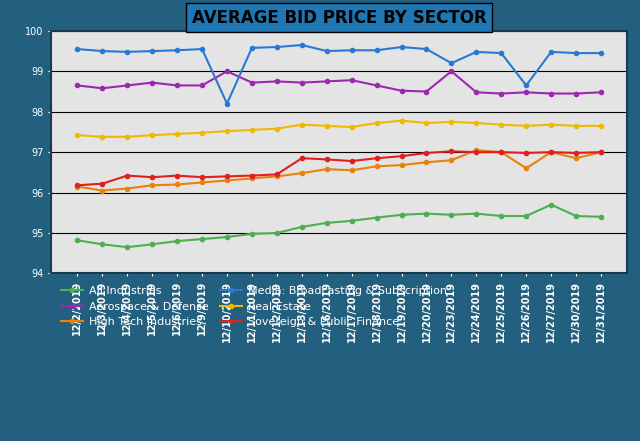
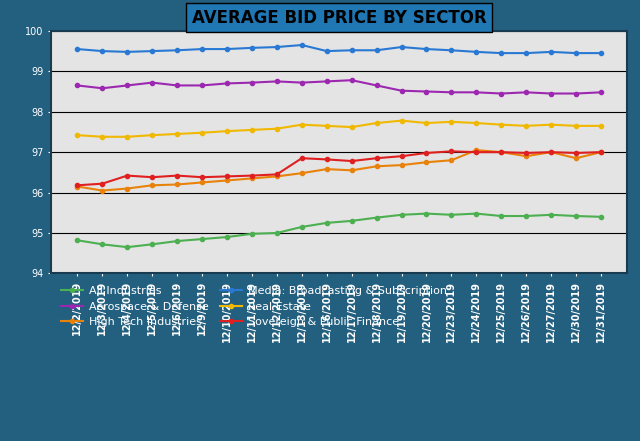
Aerospace & Defense/12/10/2019: 99.00 -> 98.70
Media: Broadcasting & Subscription/12/10/2019: 98.20 -> 99.55
Aerospace & Defense/12/23/2019: 99.00 -> 98.48
Media: Broadcasting & Subscription/12/23/2019: 99.20 -> 99.52
High Tech Industries/12/26/2019: 96.60 -> 96.90
Media: Broadcasting & Subscription/12/26/2019: 98.65 -> 99.45
All Industries/12/27/2019: 95.70 -> 95.45
